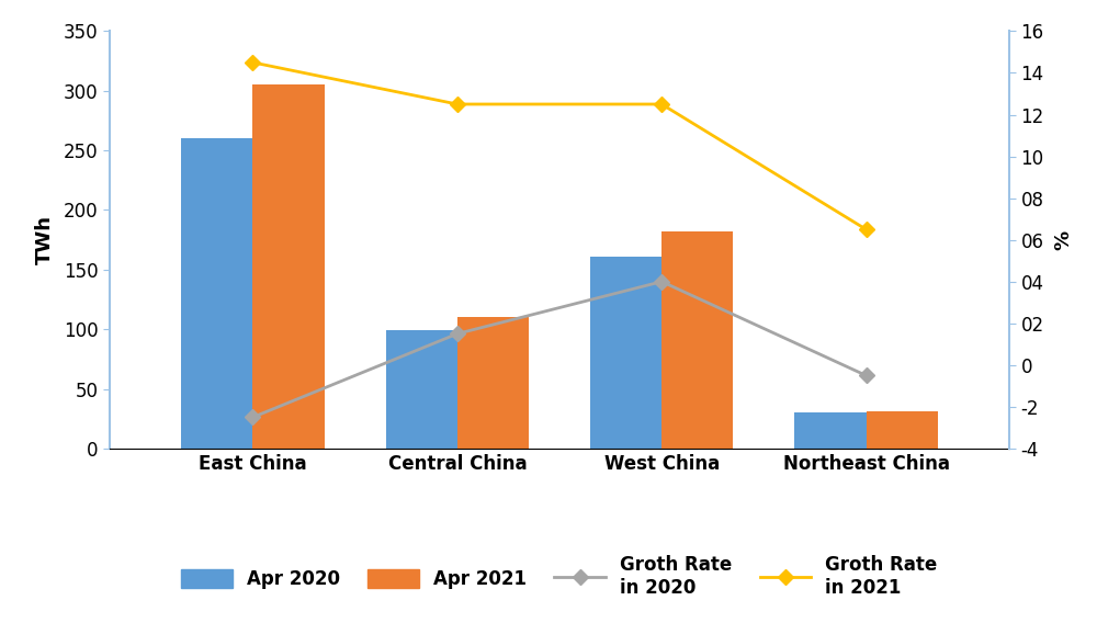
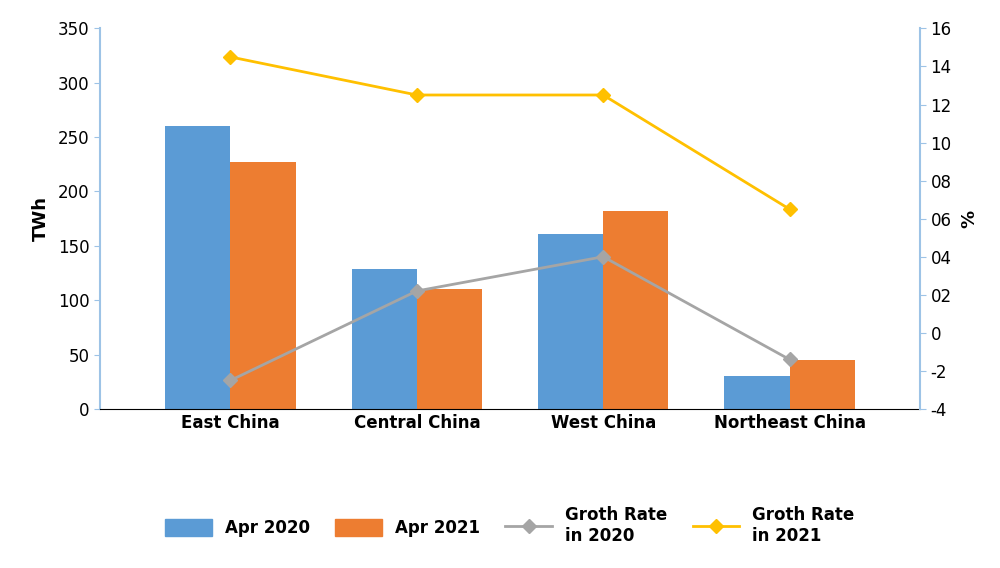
Apr 2021/East China: 305 -> 227
Apr 2020/Central China: 99 -> 129
Groth Rate in 2020/Central China: 1.5 -> 2.2
Groth Rate in 2020/Northeast China: -0.5 -> -1.4
Apr 2021/Northeast China: 31 -> 45
